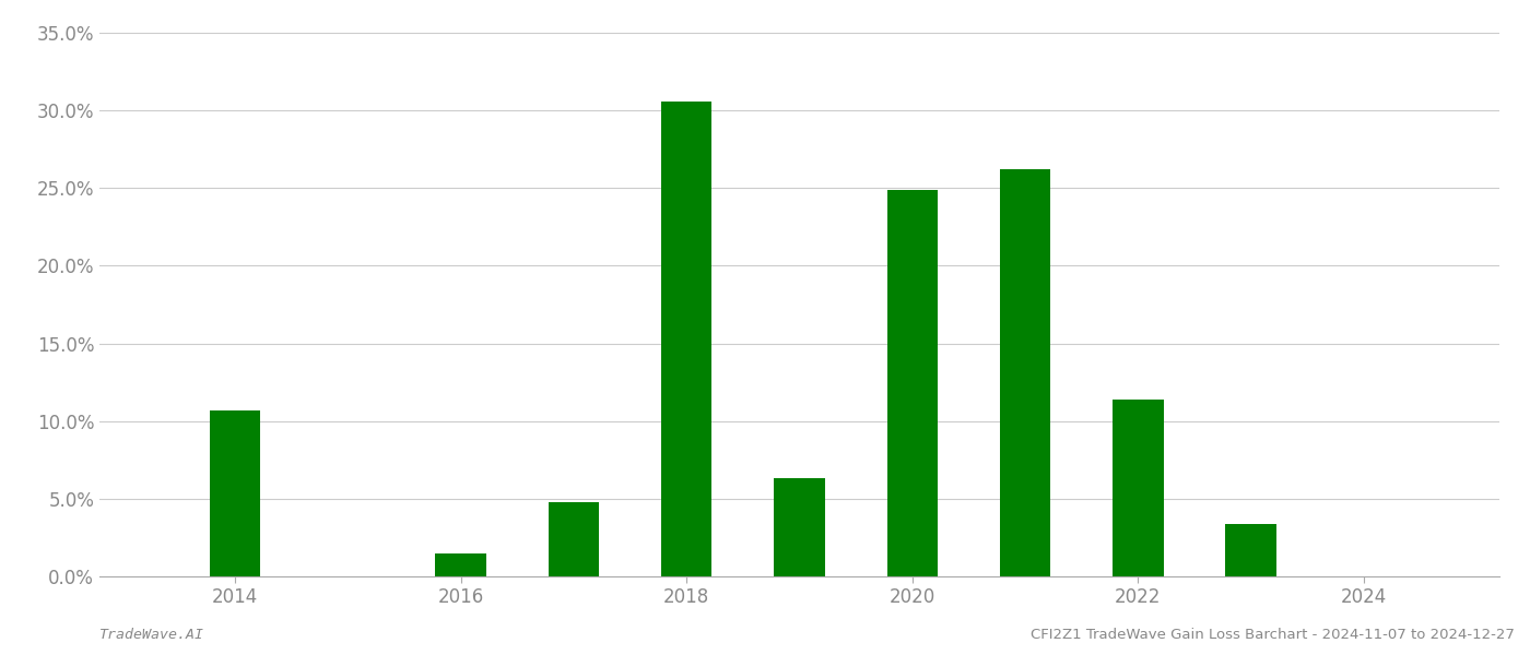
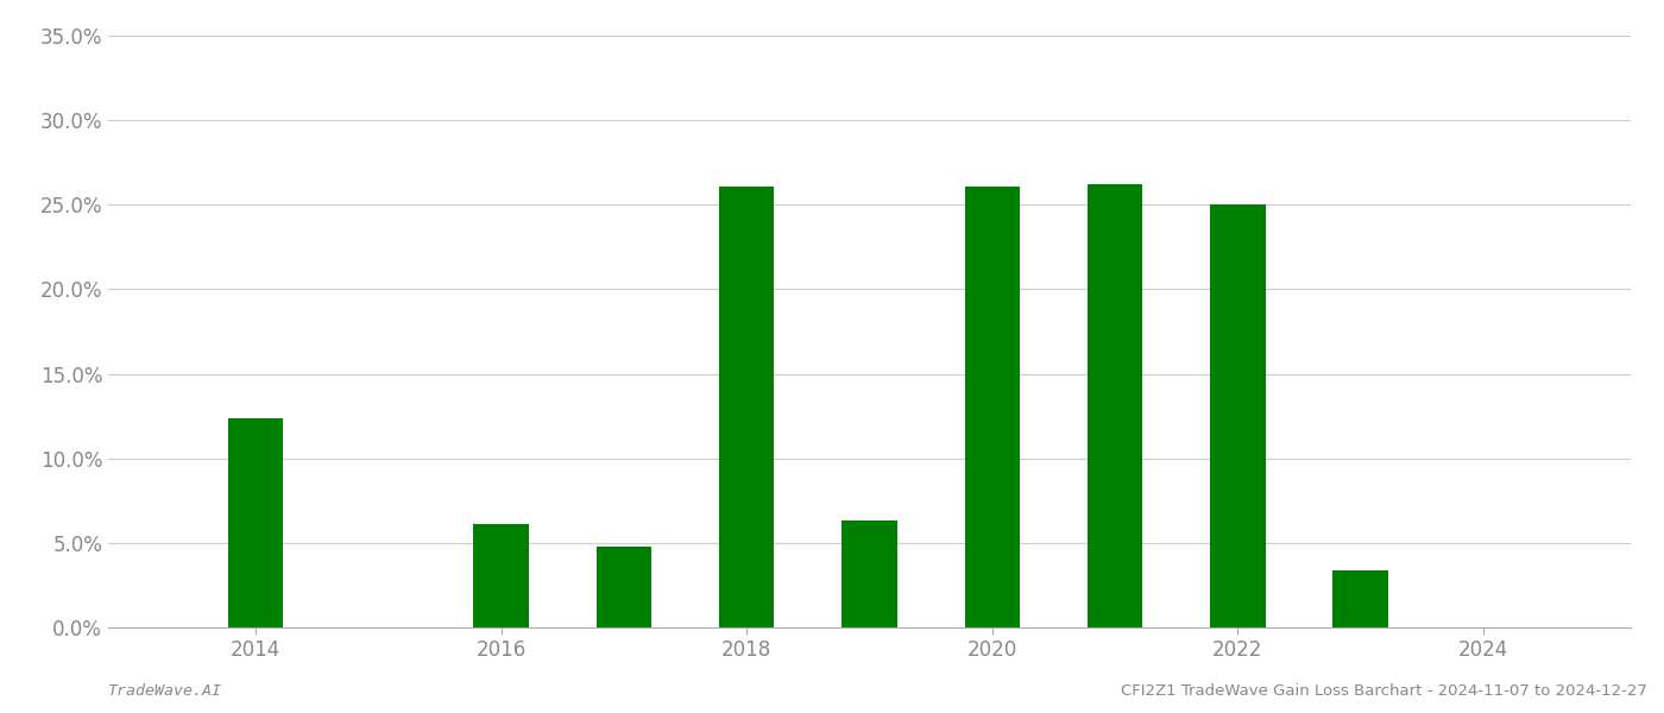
2014: 10.7% -> 12.4%
2016: 1.5% -> 6.1%
2018: 30.6% -> 26.1%
2020: 24.9% -> 26.1%
2022: 11.4% -> 25.0%
